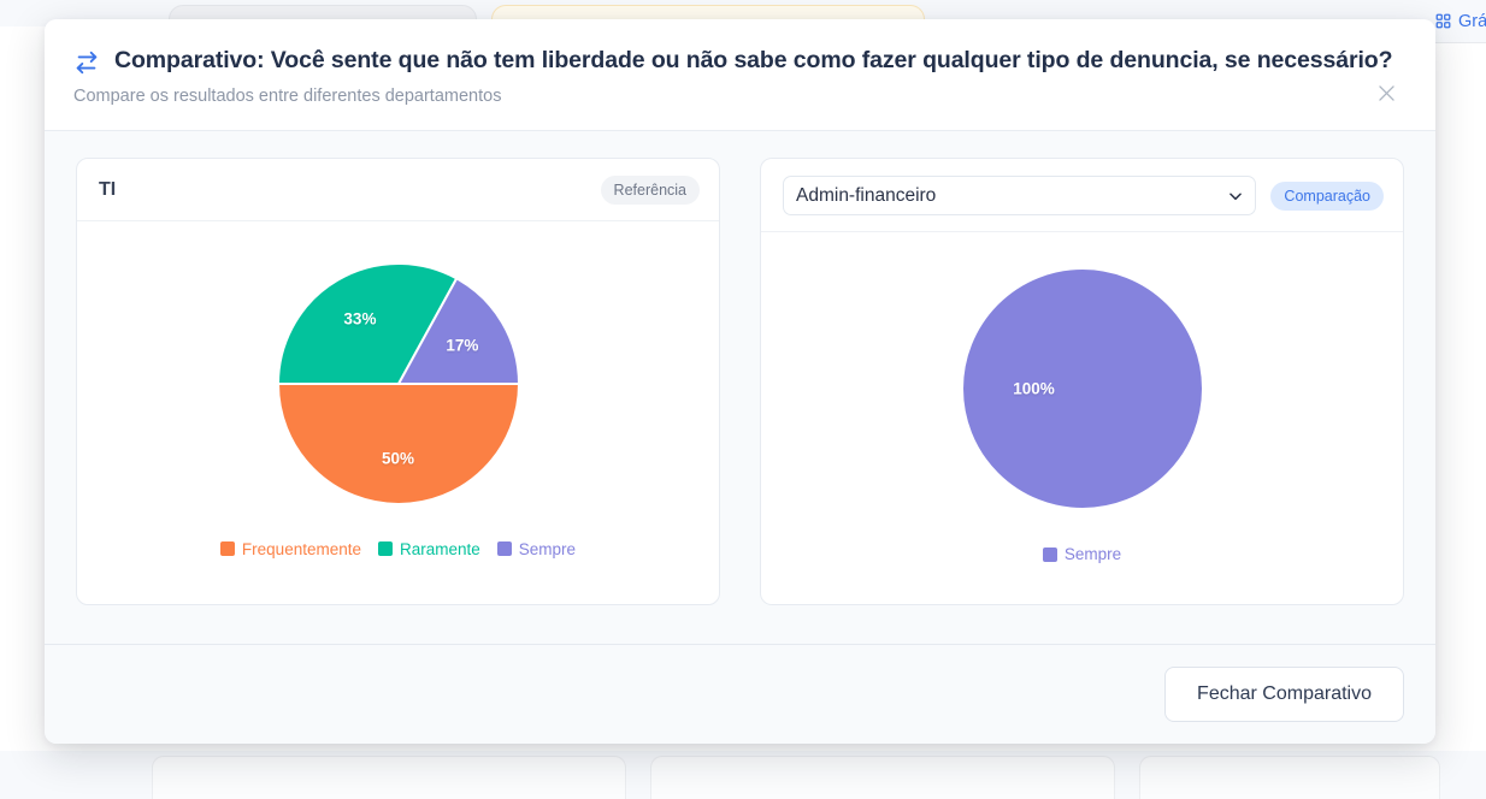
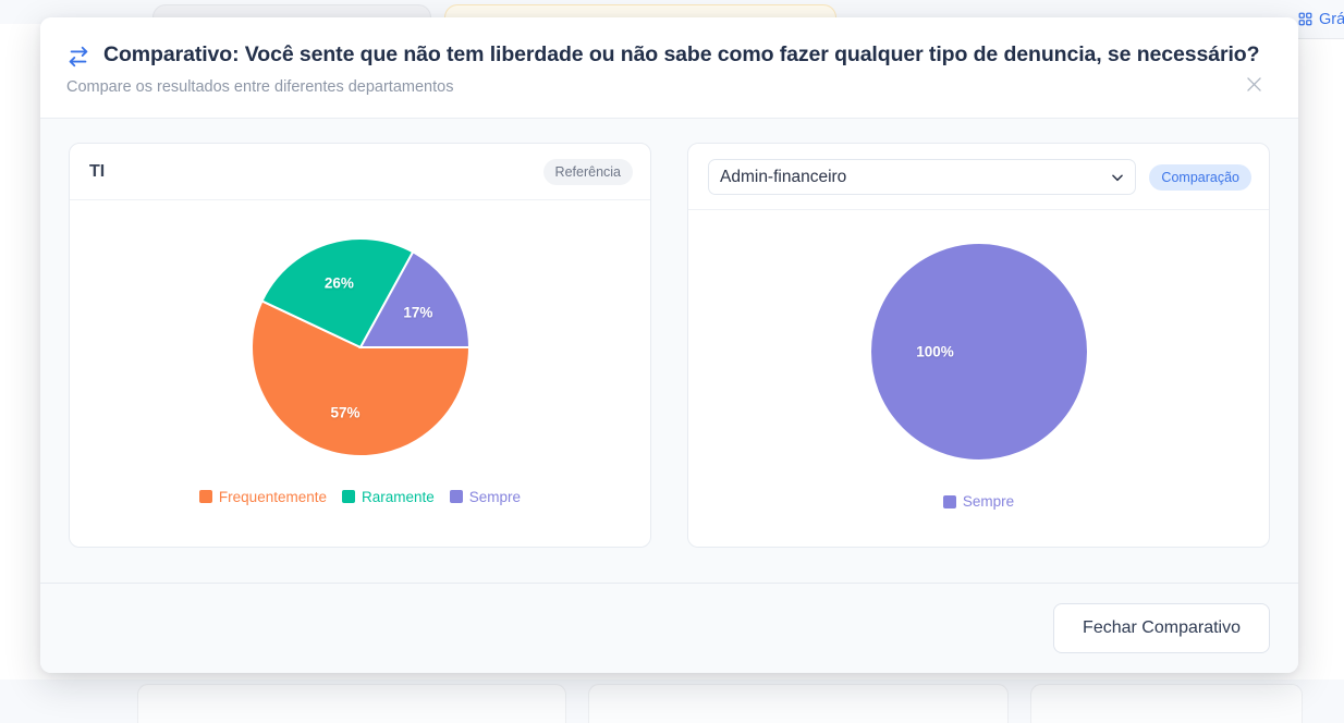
TI/Frequentemente: 50% -> 57%
TI/Raramente: 33% -> 26%
